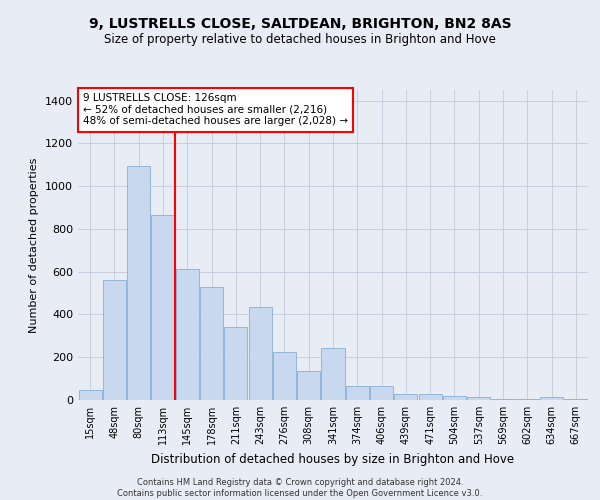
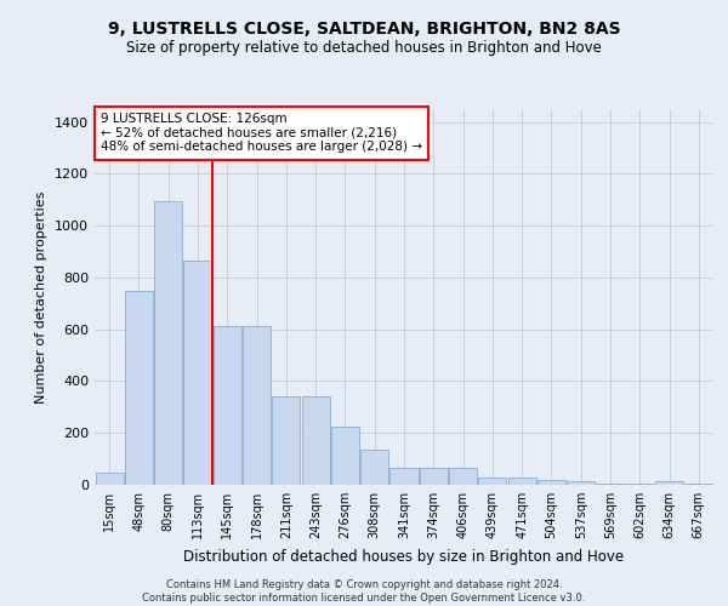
48sqm: 560 -> 750
178sqm: 530 -> 615
243sqm: 435 -> 340
341sqm: 245 -> 65
